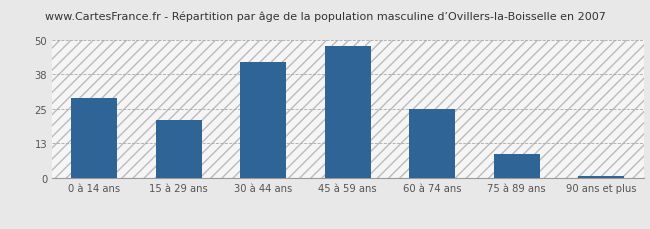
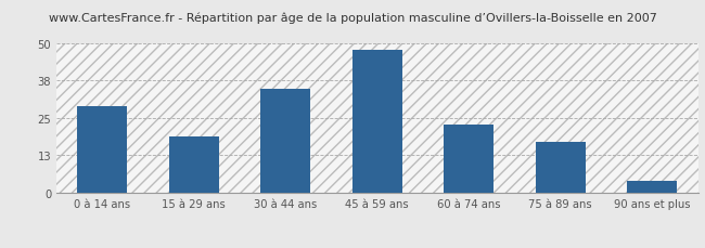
15 à 29 ans: 21 -> 19
30 à 44 ans: 42 -> 35
60 à 74 ans: 25 -> 23
75 à 89 ans: 9 -> 17
90 ans et plus: 1 -> 4
